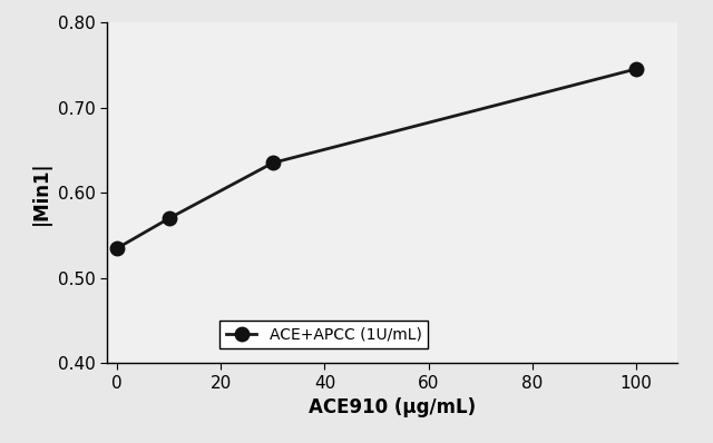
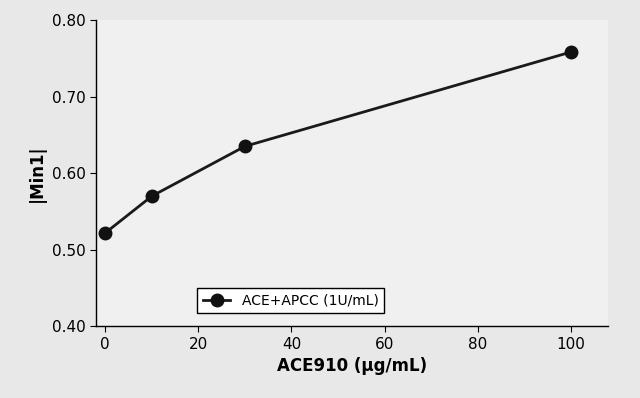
0: 0.535 -> 0.522
100: 0.745 -> 0.758
